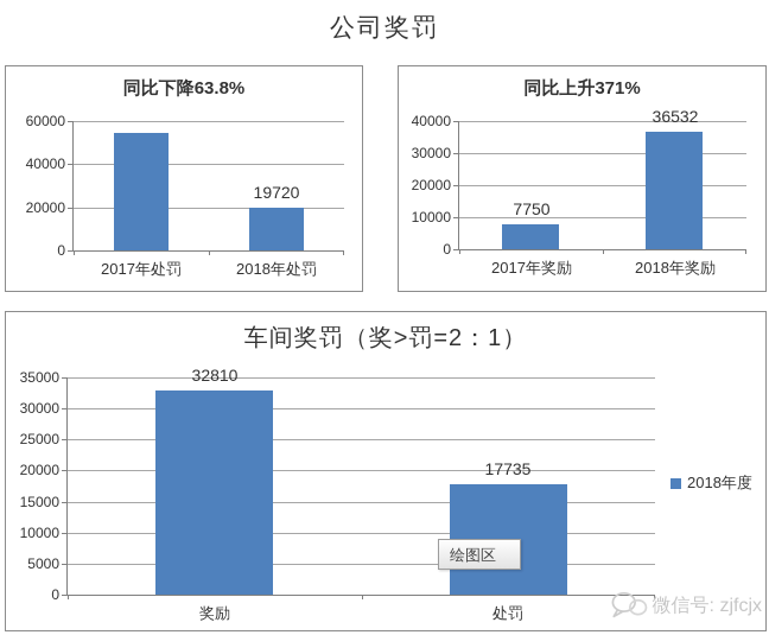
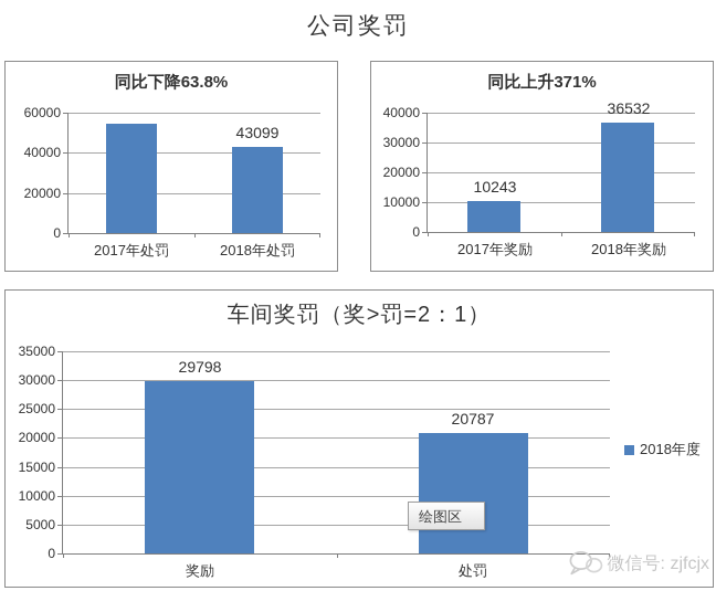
同比下降63.8%/2018年处罚: 19720 -> 43099
同比上升371%/2017年奖励: 7750 -> 10243
车间奖罚（奖>罚=2：1）/奖励: 32810 -> 29798
车间奖罚（奖>罚=2：1）/处罚: 17735 -> 20787
